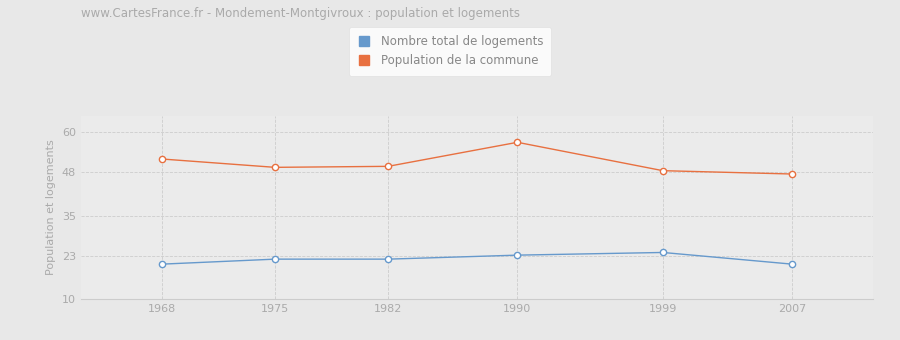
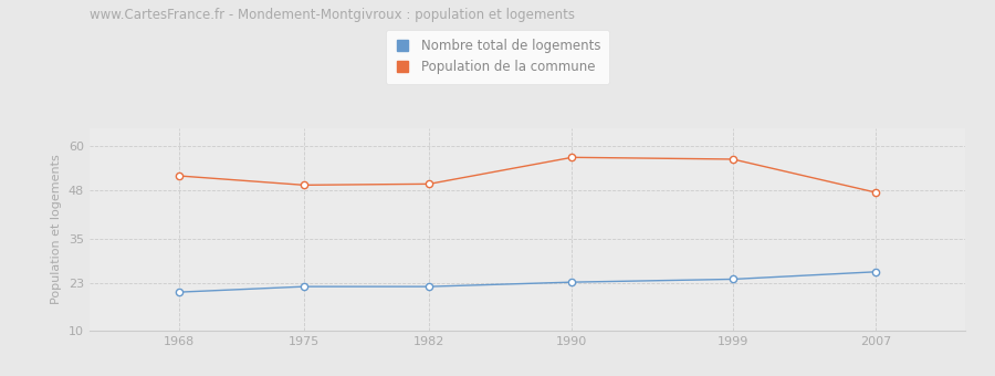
Population de la commune/1999: 48.5 -> 56.5
Nombre total de logements/2007: 20.5 -> 26.0
